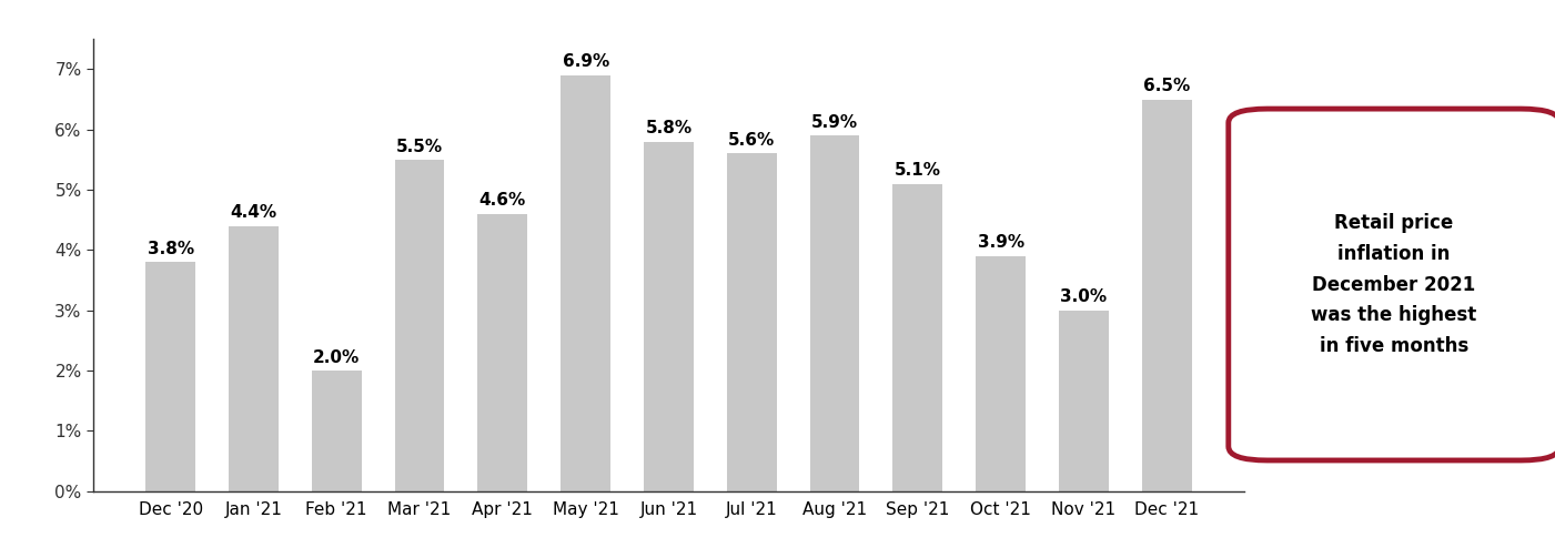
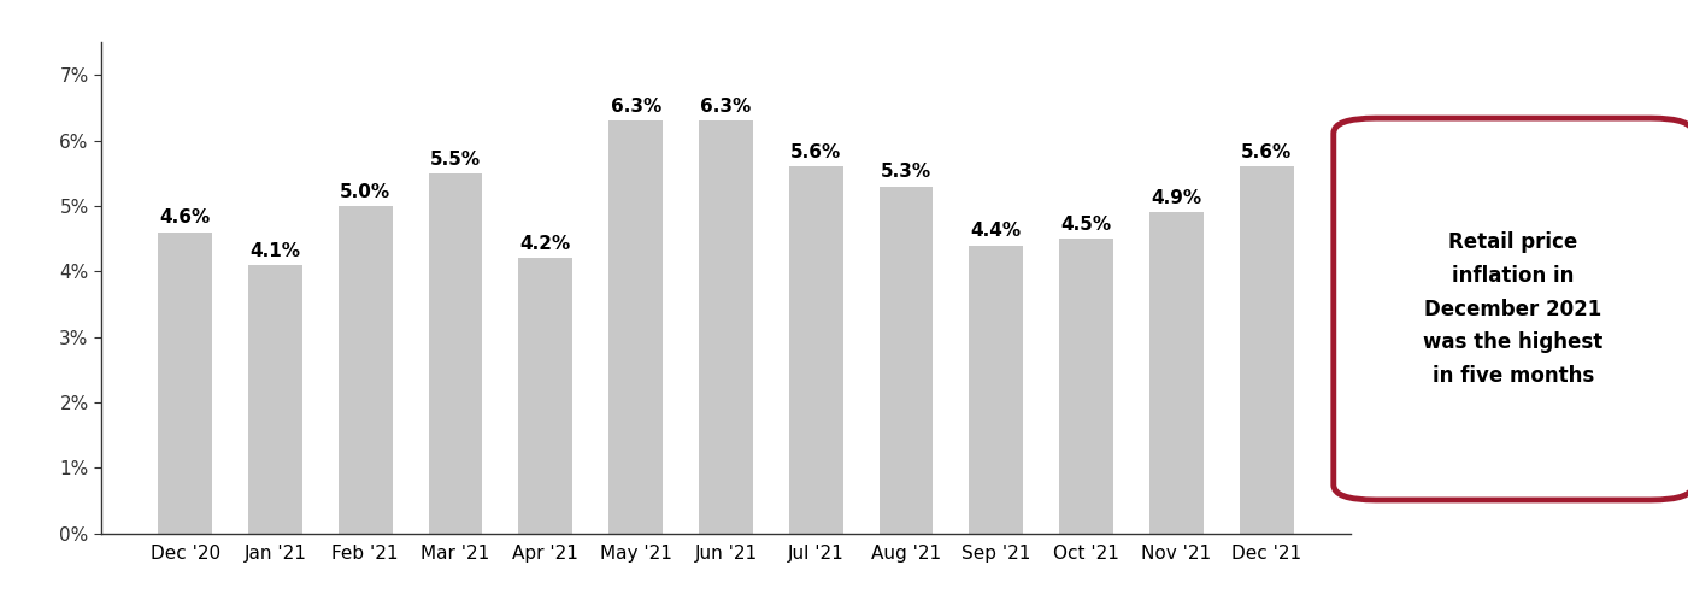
Dec '20: 3.8% -> 4.6%
Jan '21: 4.4% -> 4.1%
Feb '21: 2.0% -> 5.0%
Apr '21: 4.6% -> 4.2%
May '21: 6.9% -> 6.3%
Jun '21: 5.8% -> 6.3%
Aug '21: 5.9% -> 5.3%
Sep '21: 5.1% -> 4.4%
Oct '21: 3.9% -> 4.5%
Nov '21: 3.0% -> 4.9%
Dec '21: 6.5% -> 5.6%
